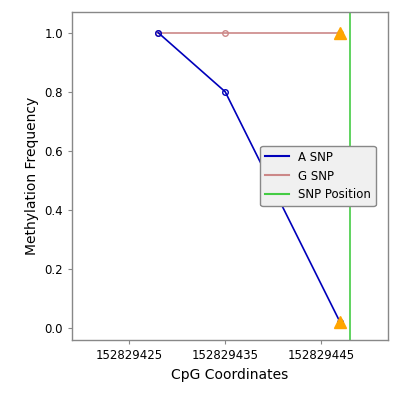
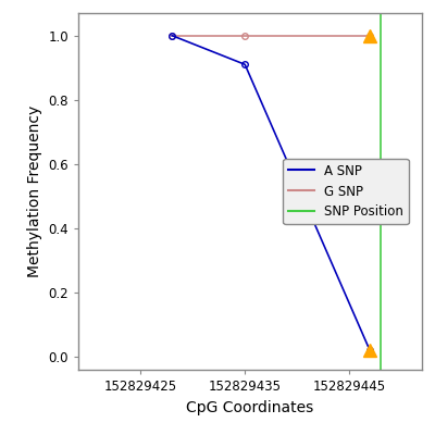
A SNP/152829435: 0.80 -> 0.91
